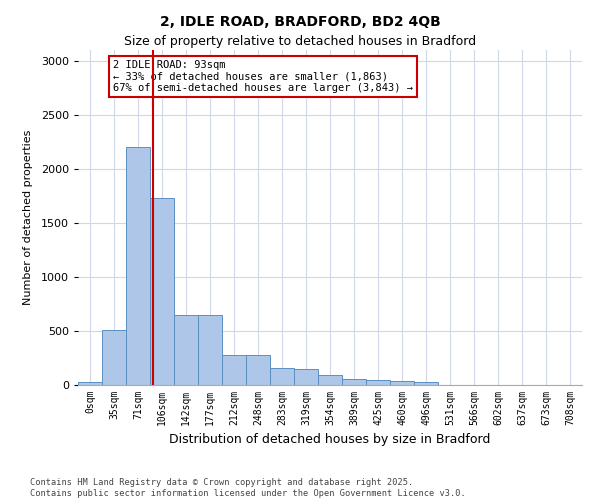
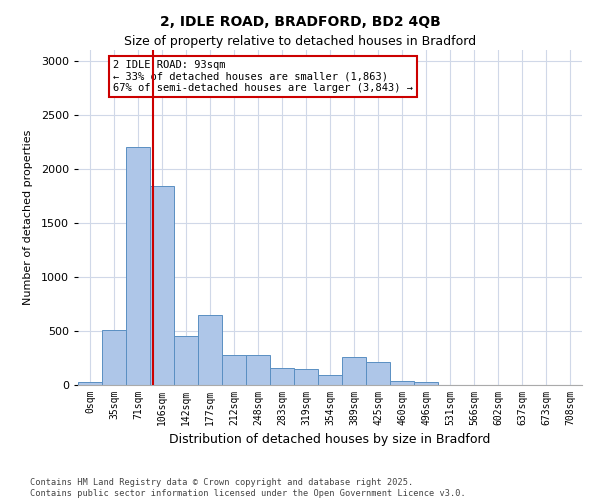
106sqm: 1730 -> 1840
142sqm: 650 -> 450
389sqm: 60 -> 260
425sqm: 50 -> 210
